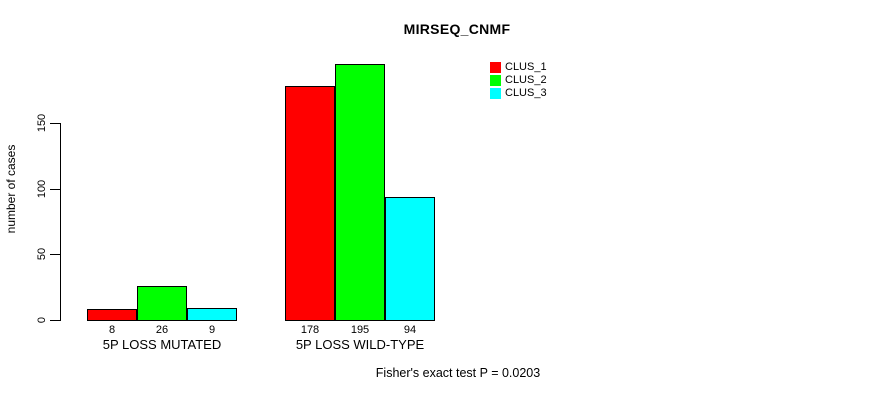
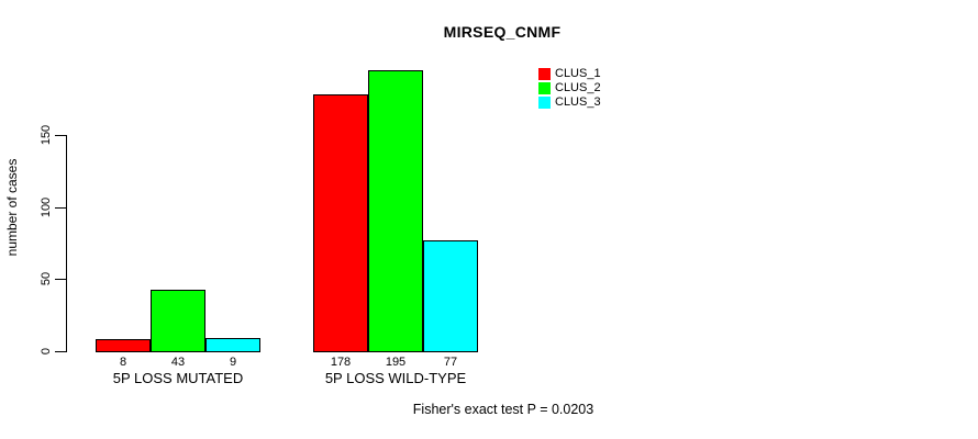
CLUS_2/5P LOSS MUTATED: 26 -> 43
CLUS_3/5P LOSS WILD-TYPE: 94 -> 77
